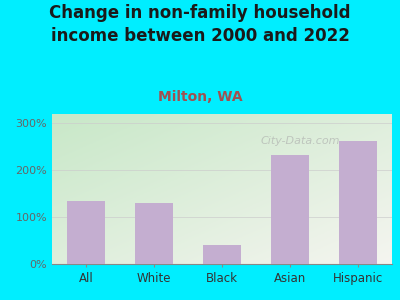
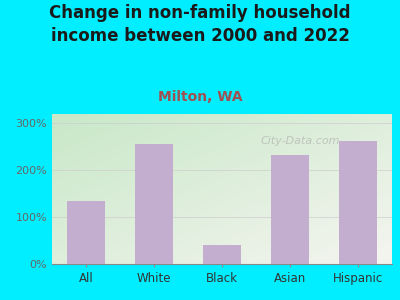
White: 130% -> 255%
